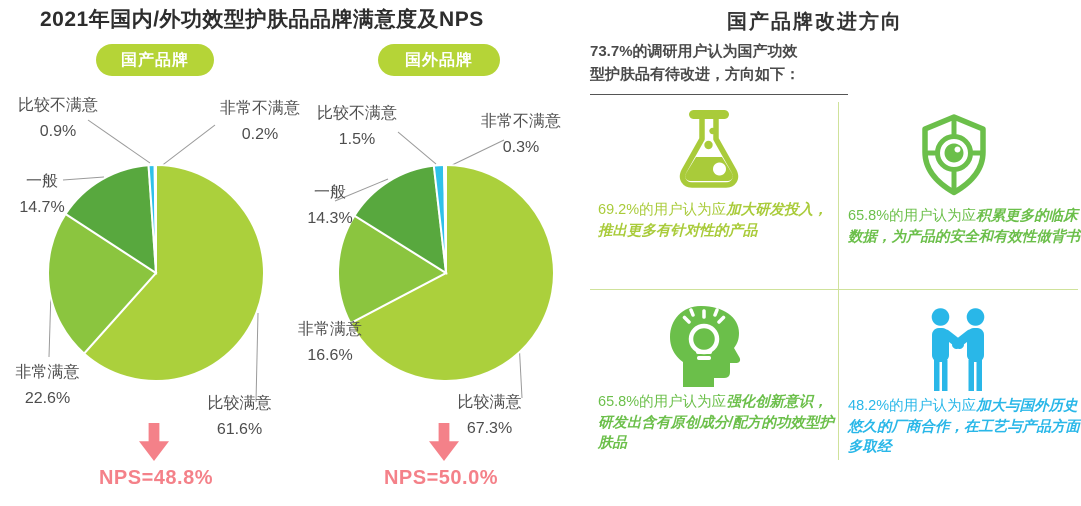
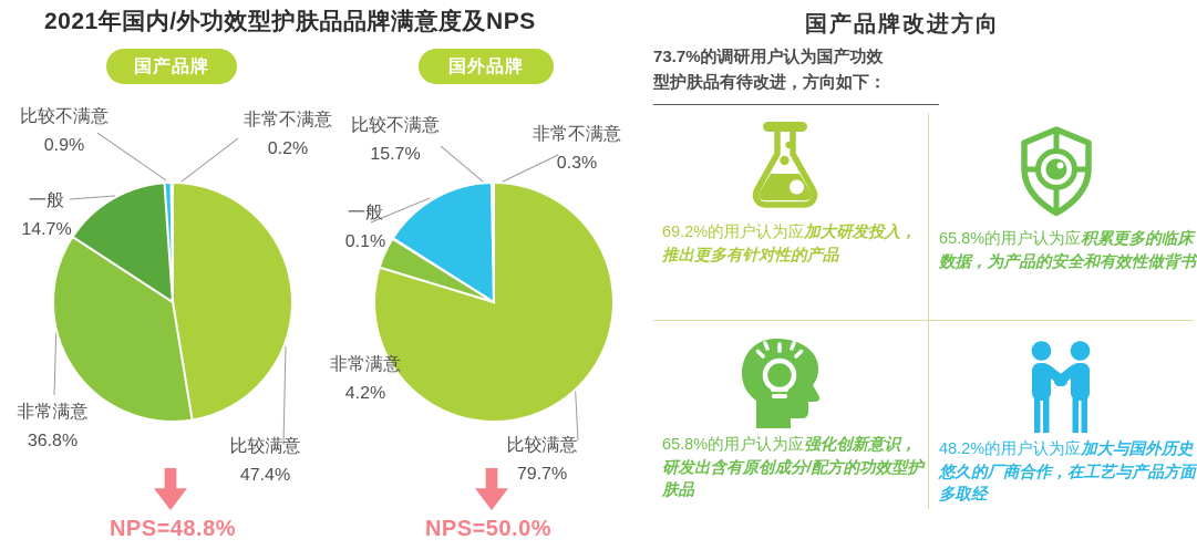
国产品牌/比较满意: 61.6% -> 47.4%
国产品牌/非常满意: 22.6% -> 36.8%
国外品牌/比较满意: 67.3% -> 79.7%
国外品牌/非常满意: 16.6% -> 4.2%
国外品牌/一般: 14.3% -> 0.1%
国外品牌/比较不满意: 1.5% -> 15.7%
